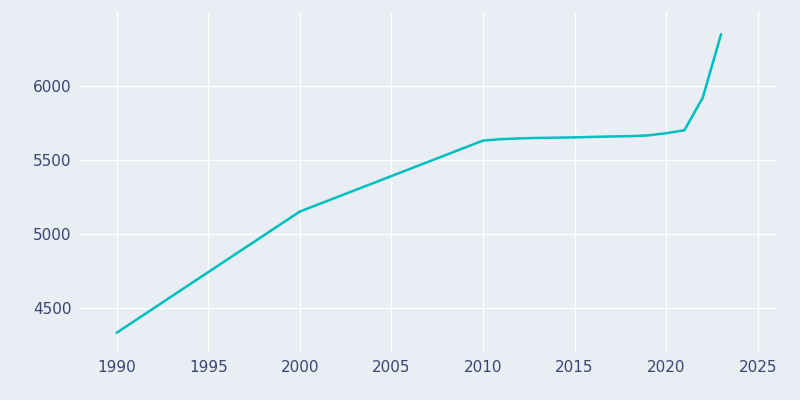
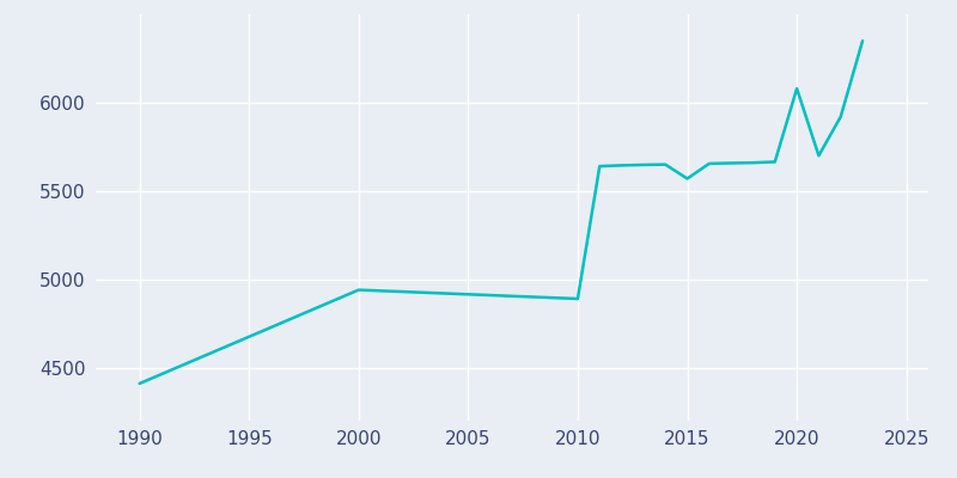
1990: 4330 -> 4410
2000: 5150 -> 4940
2010: 5630 -> 4890
2015: 5650 -> 5570
2020: 5680 -> 6080
